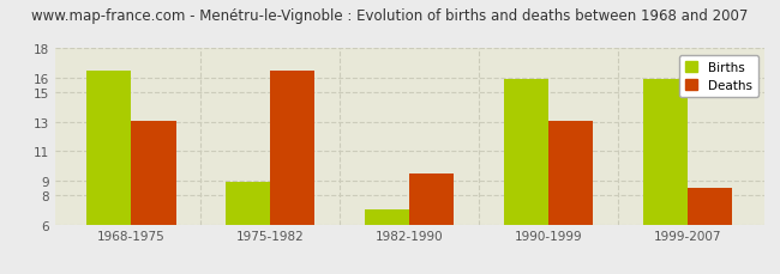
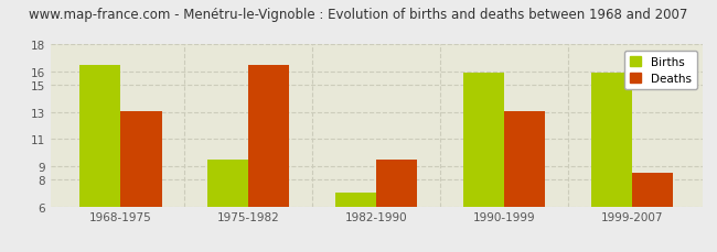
Births/1975-1982: 8.9 -> 9.5
